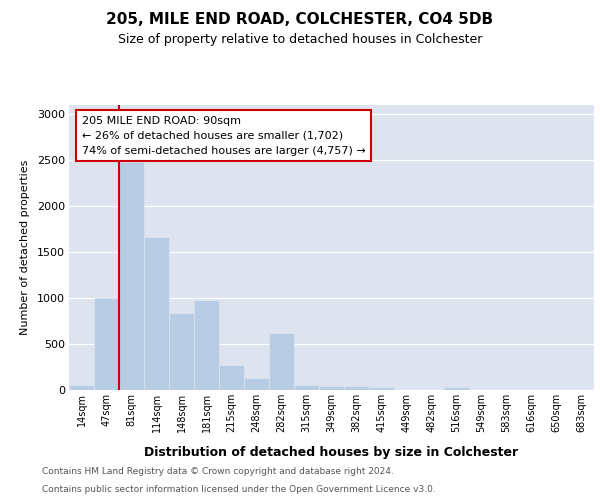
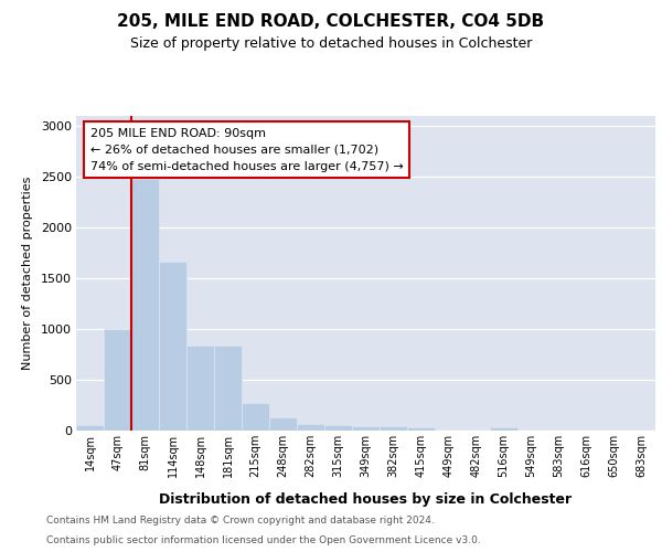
181sqm: 980 -> 840
282sqm: 620 -> 60
